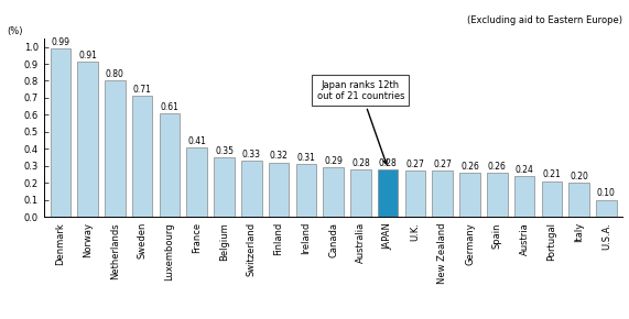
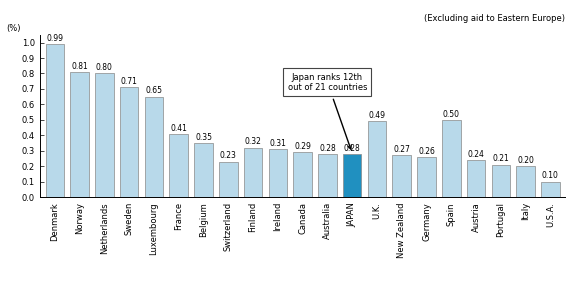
Norway: 0.91 -> 0.81
Luxembourg: 0.61 -> 0.65
Switzerland: 0.33 -> 0.23
U.K.: 0.27 -> 0.49
Spain: 0.26 -> 0.50
